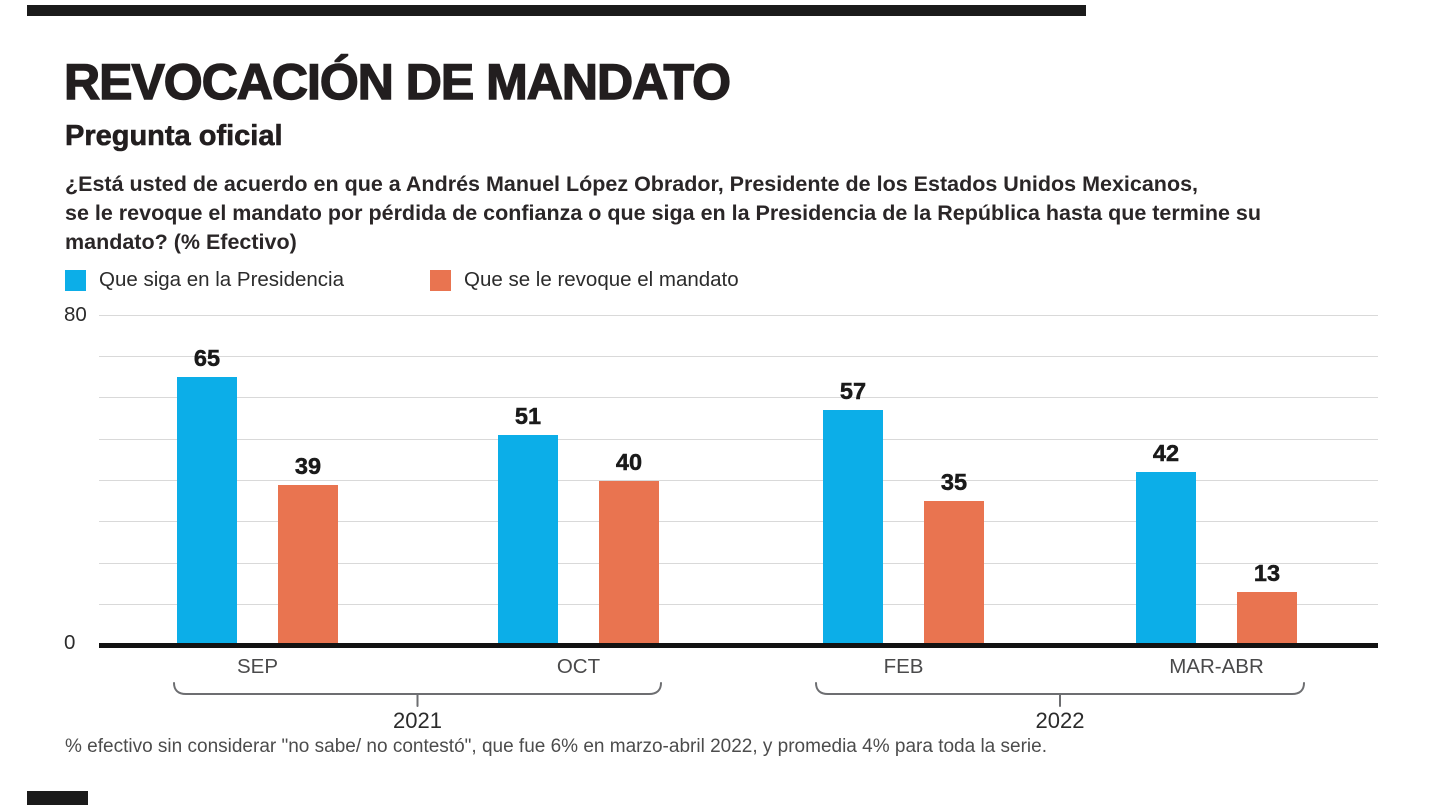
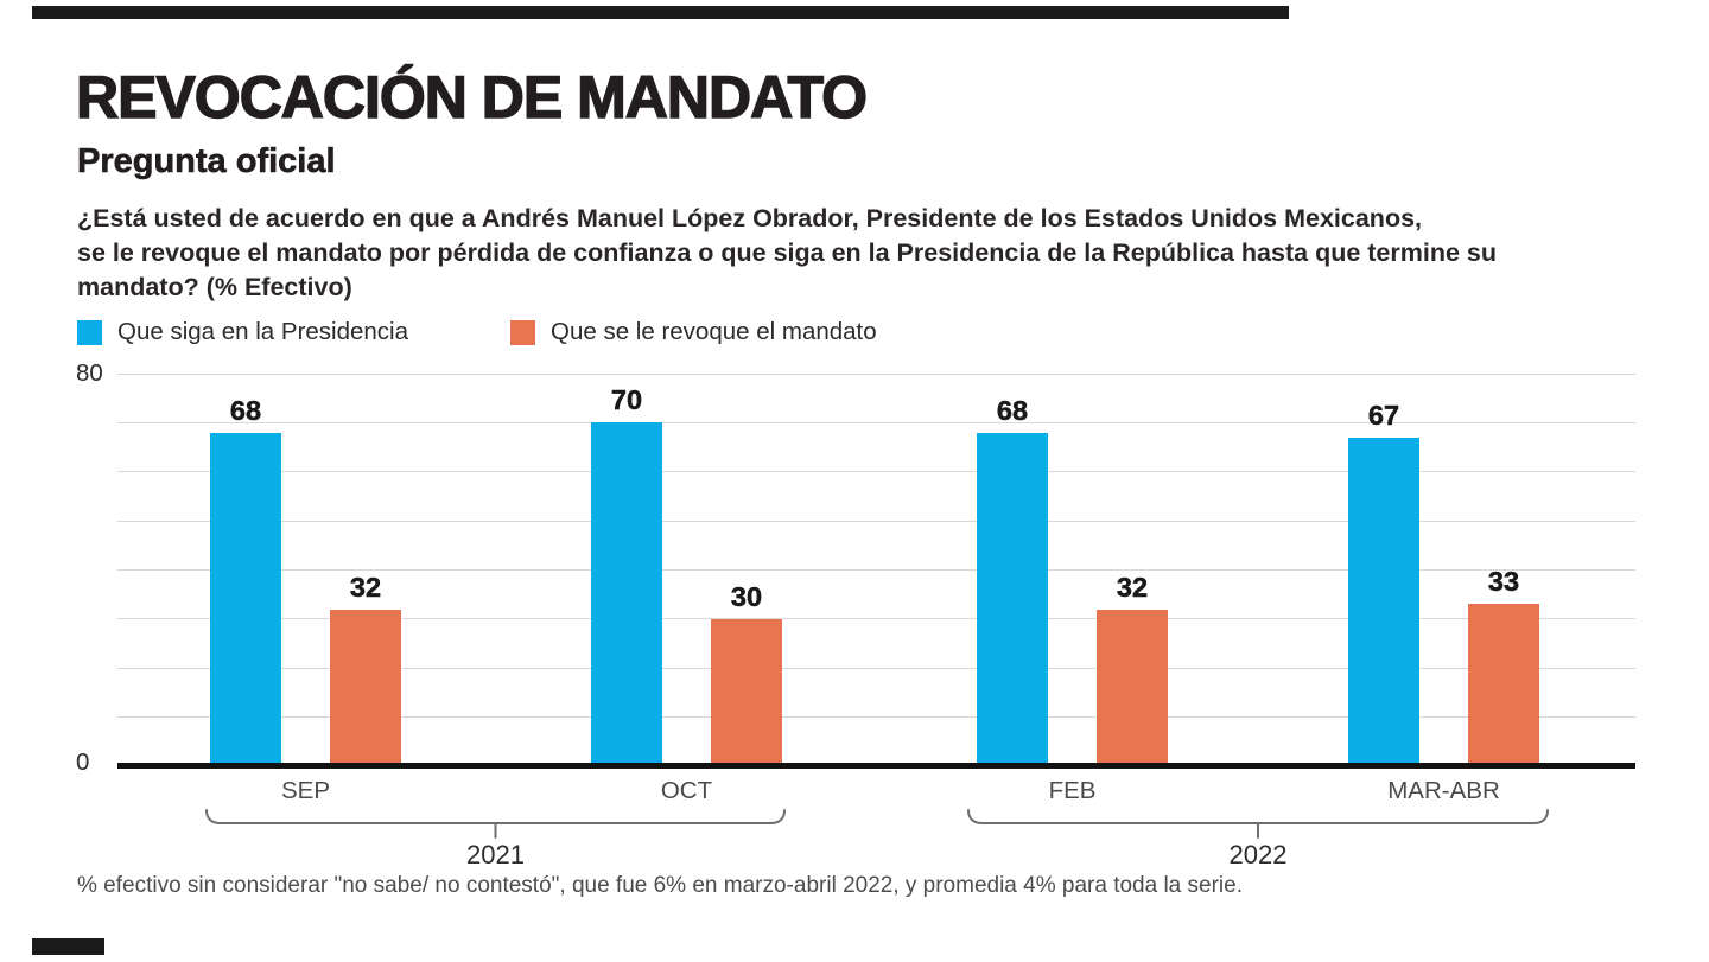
Que siga en la Presidencia/SEP: 65 -> 68
Que se le revoque el mandato/SEP: 39 -> 32
Que siga en la Presidencia/OCT: 51 -> 70
Que se le revoque el mandato/OCT: 40 -> 30
Que siga en la Presidencia/FEB: 57 -> 68
Que se le revoque el mandato/FEB: 35 -> 32
Que siga en la Presidencia/MAR-ABR: 42 -> 67
Que se le revoque el mandato/MAR-ABR: 13 -> 33
